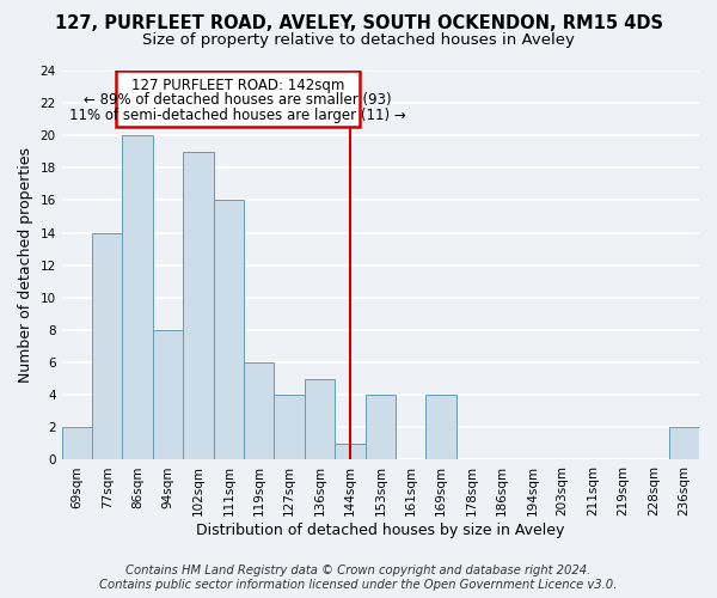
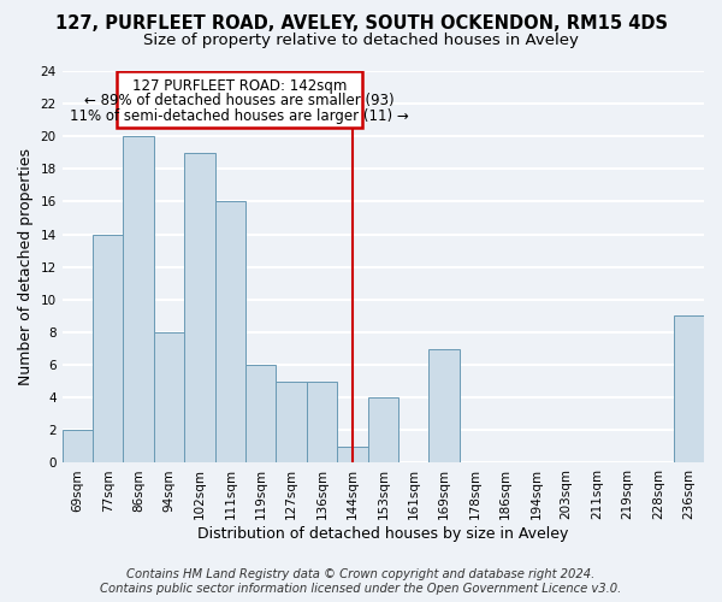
127sqm: 4 -> 5
169sqm: 4 -> 7
236sqm: 2 -> 9
